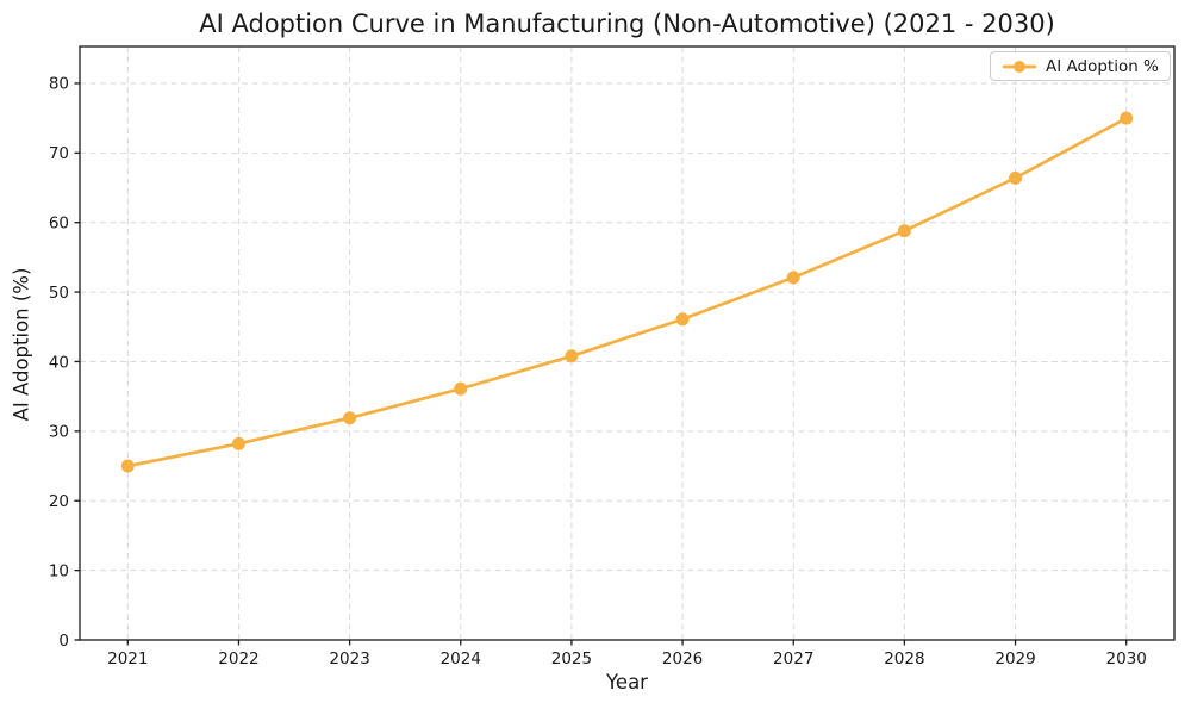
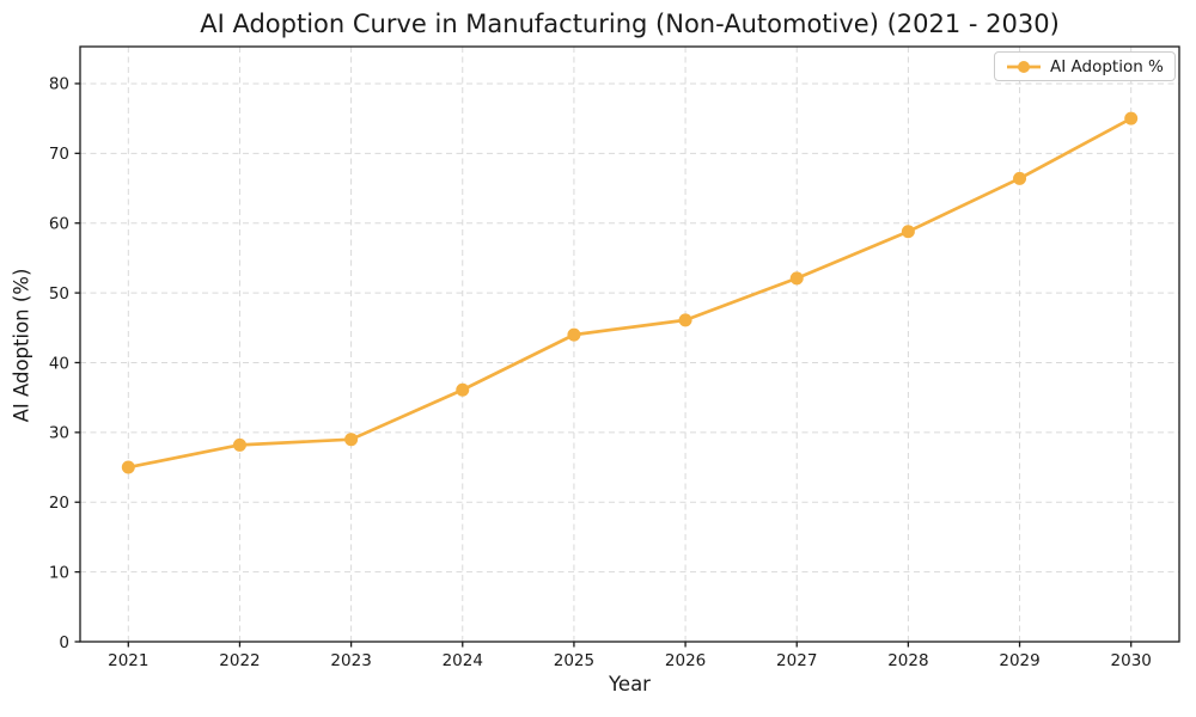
2023: 32 -> 29
2025: 41 -> 44
